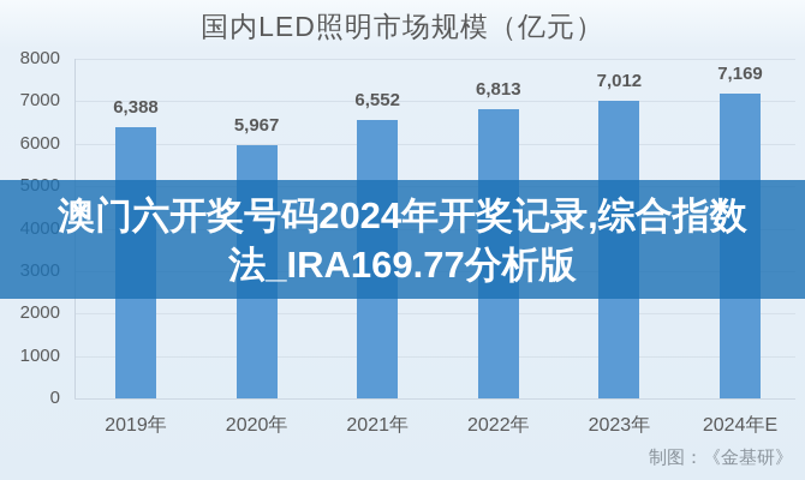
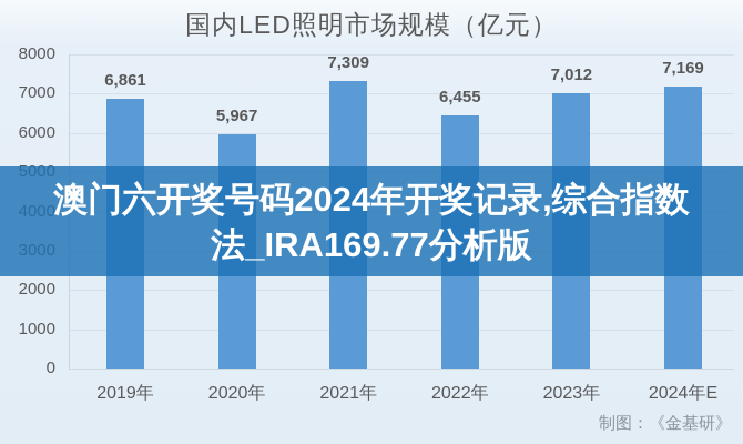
2019年: 6,388 -> 6,861
2021年: 6,552 -> 7,309
2022年: 6,813 -> 6,455
